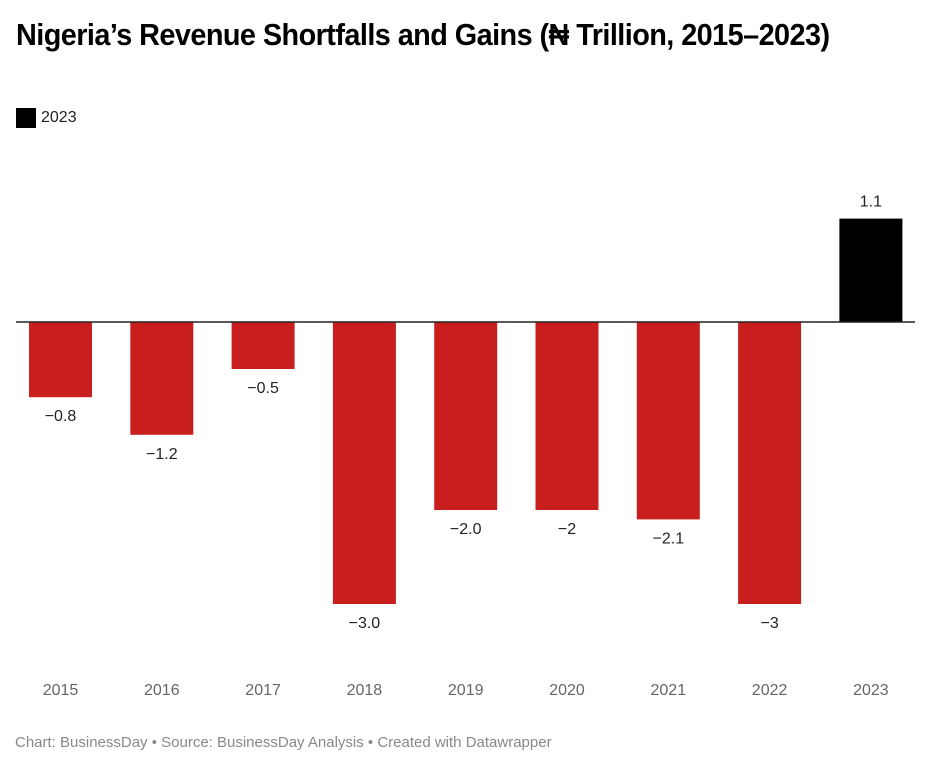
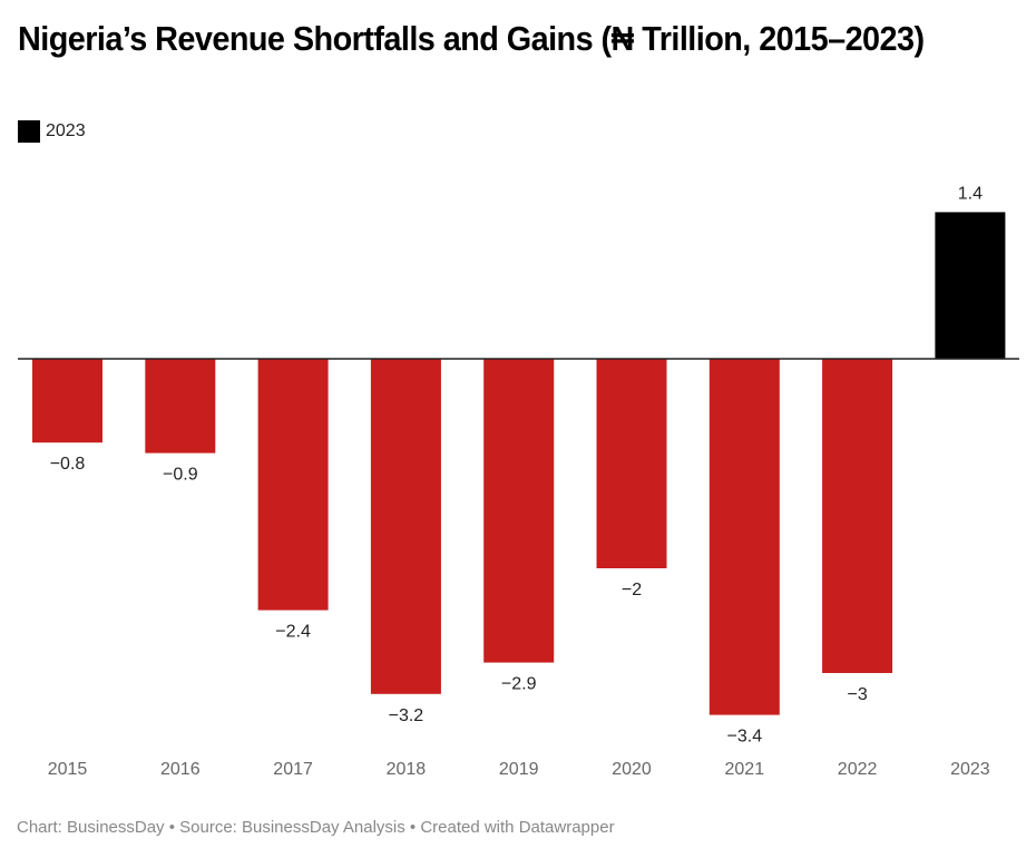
2016: −1.2 -> −0.9
2017: −0.5 -> −2.4
2018: −3.0 -> −3.2
2019: −2.0 -> −2.9
2021: −2.1 -> −3.4
2023: 1.1 -> 1.4
